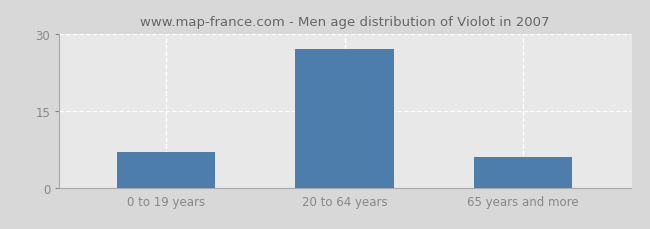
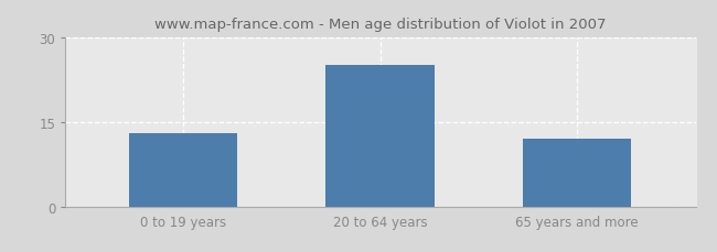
0 to 19 years: 7 -> 13
20 to 64 years: 27 -> 25
65 years and more: 6 -> 12
